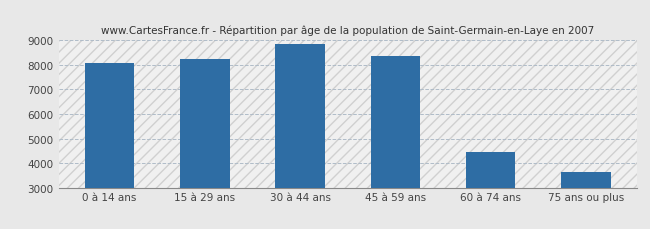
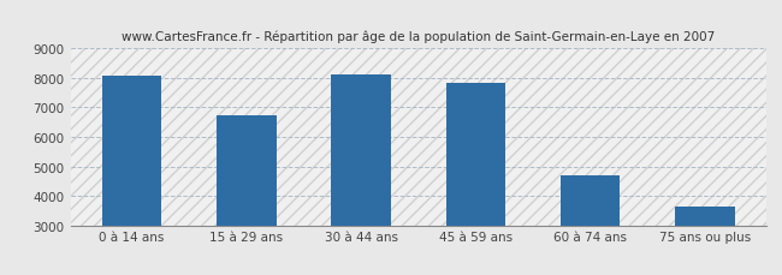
15 à 29 ans: 8250 -> 6750
30 à 44 ans: 8850 -> 8100
45 à 59 ans: 8350 -> 7850
60 à 74 ans: 4450 -> 4700
